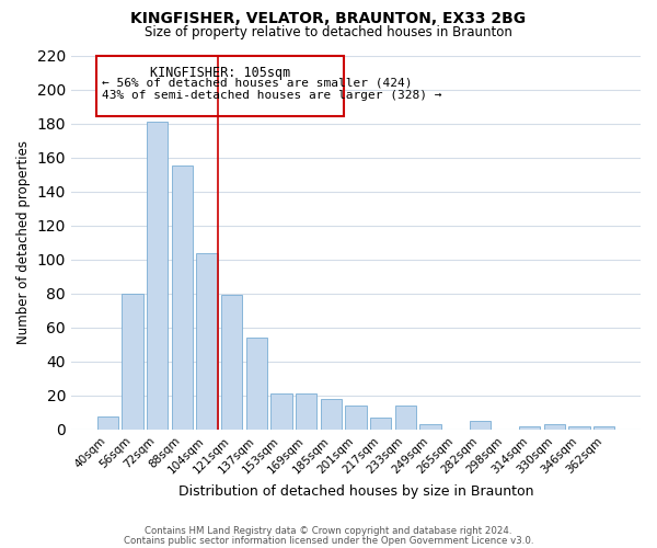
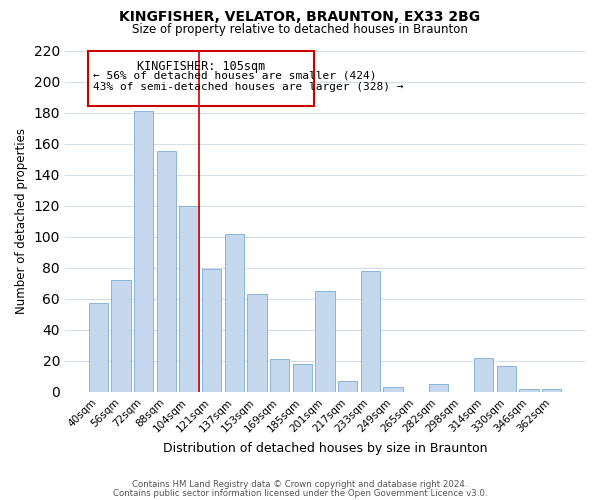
40sqm: 8 -> 57
56sqm: 80 -> 72
104sqm: 104 -> 120
137sqm: 54 -> 102
153sqm: 21 -> 63
201sqm: 14 -> 65
233sqm: 14 -> 78
314sqm: 2 -> 22
330sqm: 3 -> 17
